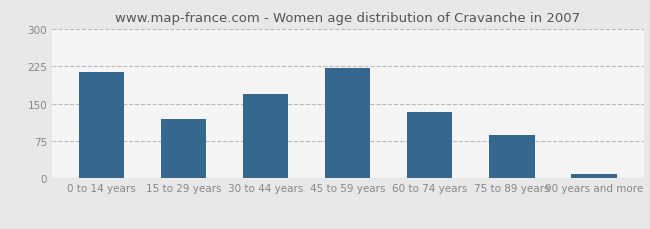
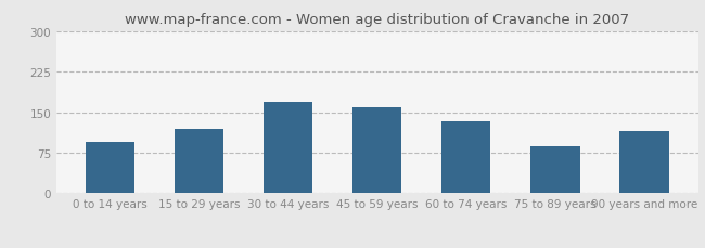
0 to 14 years: 213 -> 95
45 to 59 years: 222 -> 160
90 years and more: 8 -> 115
